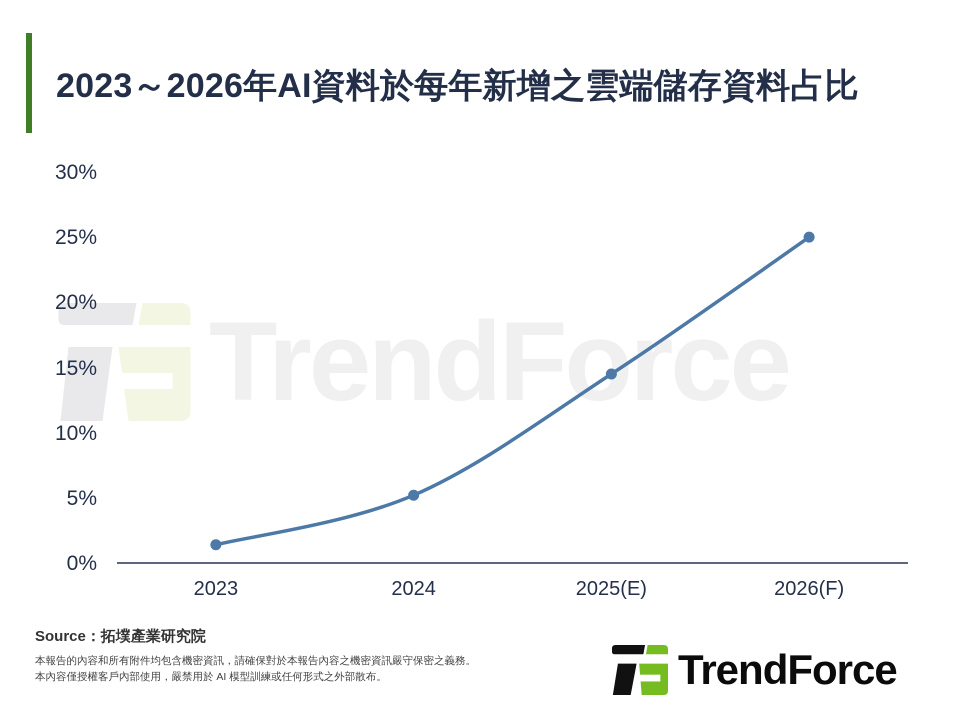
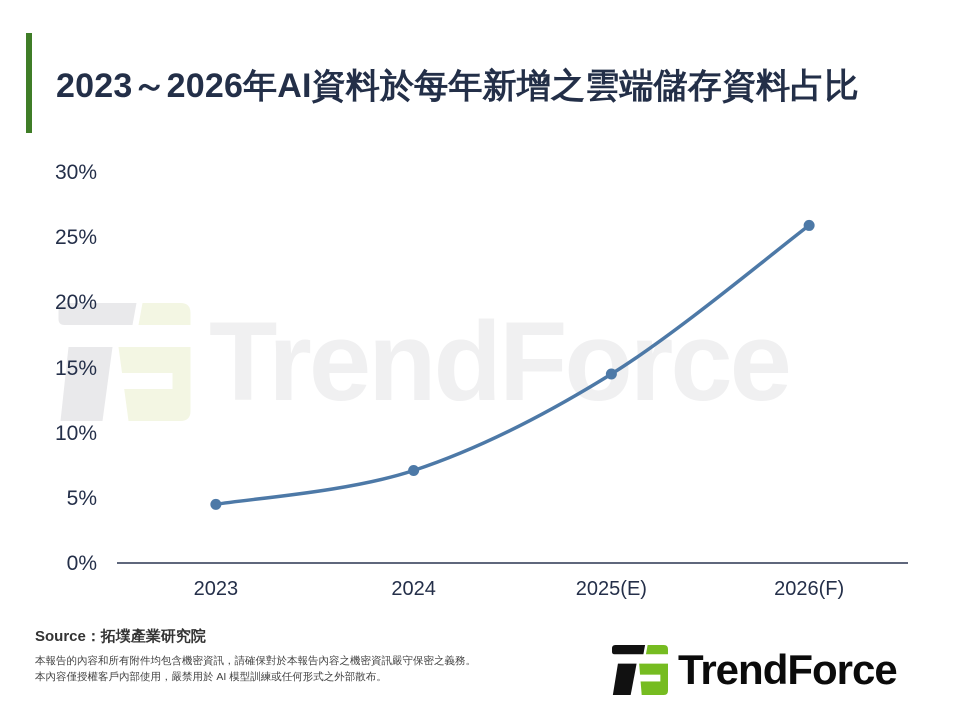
2023: 1.4% -> 4.5%
2024: 5.2% -> 7.1%
2026(F): 25.0% -> 25.9%
